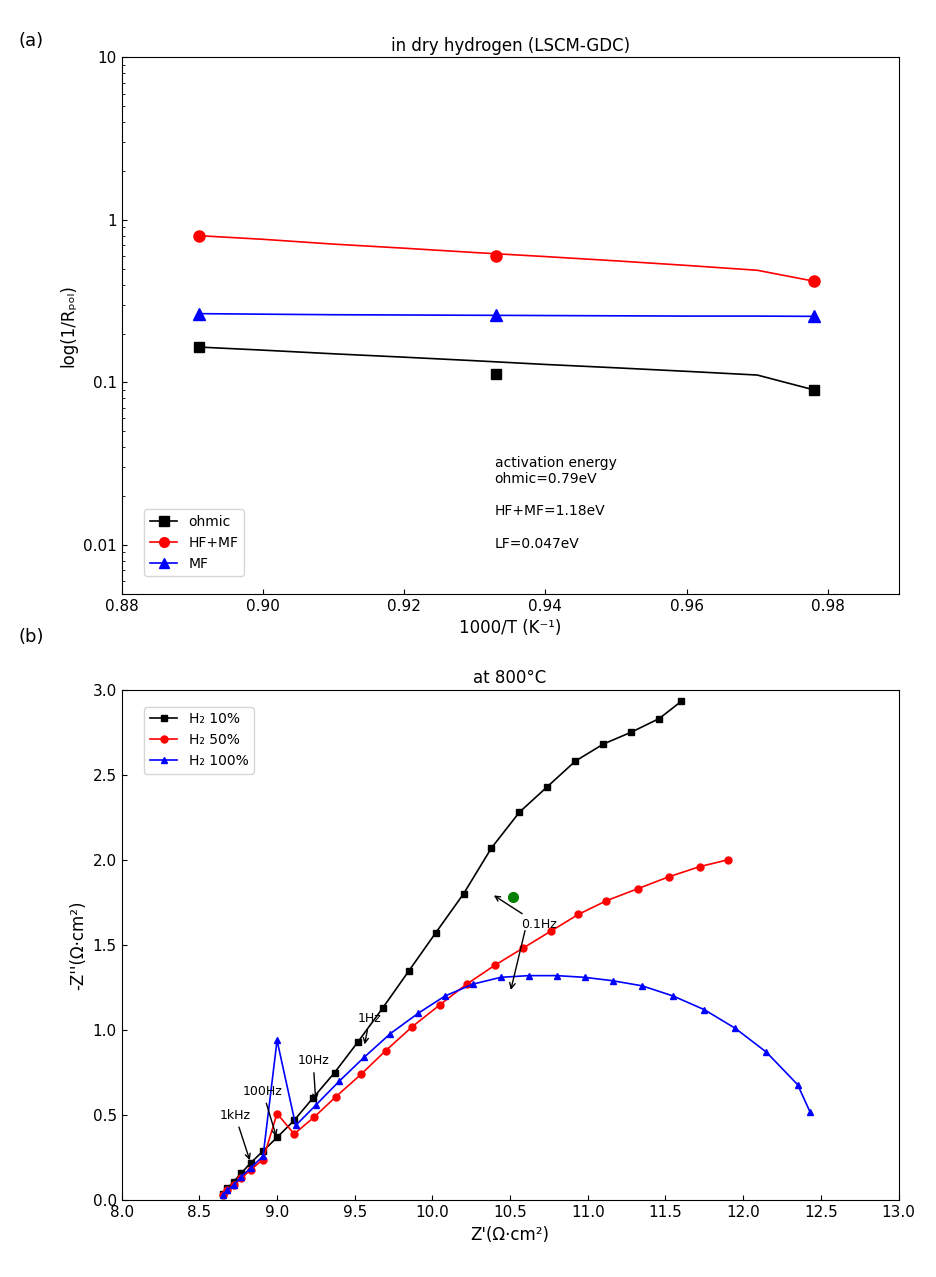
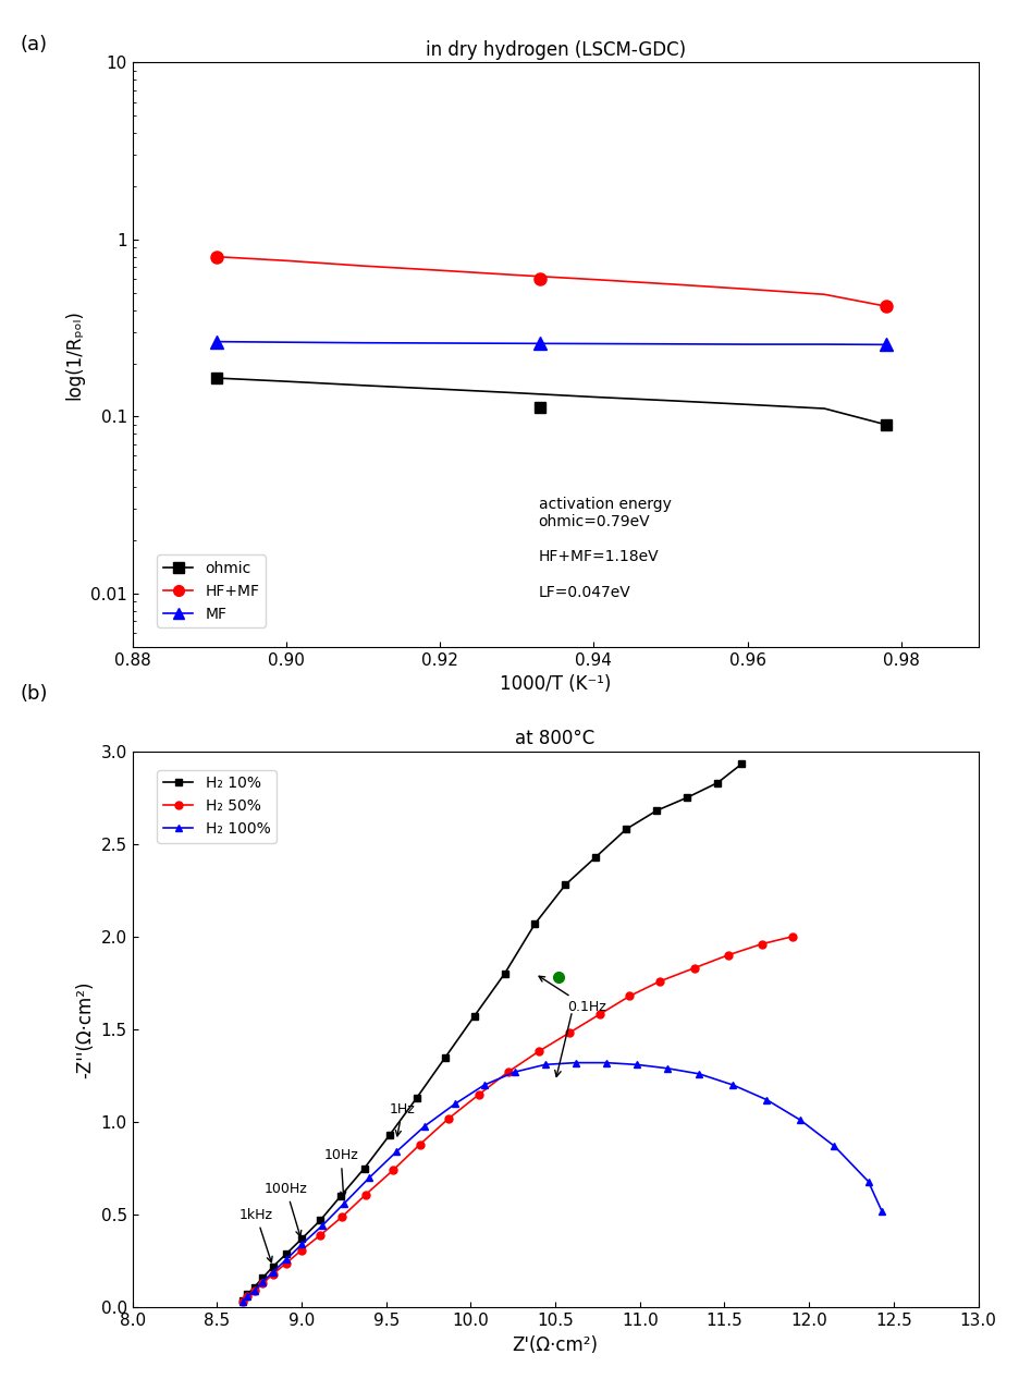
at 800°C/H₂ 50%/9.0: 0.51 -> 0.31
at 800°C/H₂ 100%/9.0: 0.94 -> 0.34
